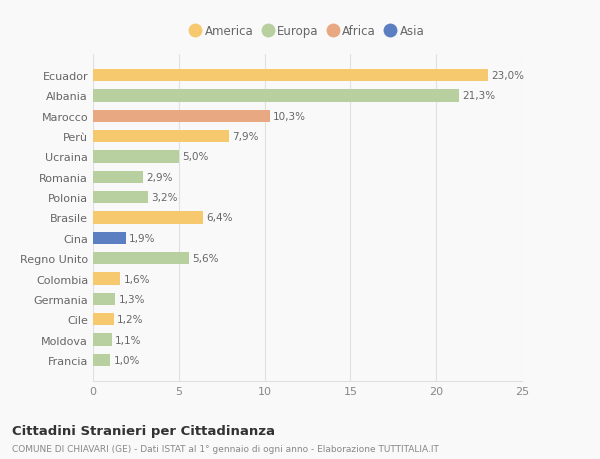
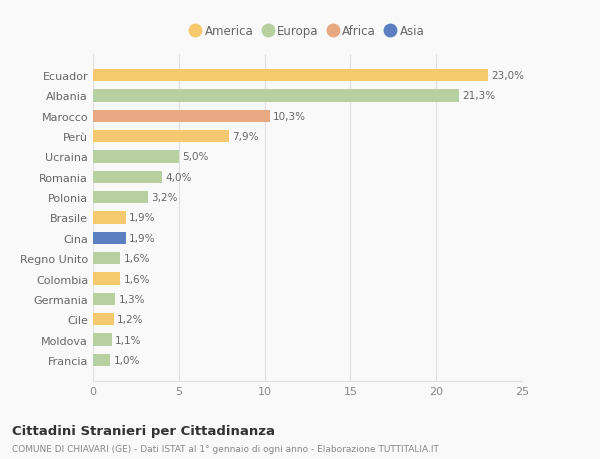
Romania: 2,9% -> 4,0%
Brasile: 6,4% -> 1,9%
Regno Unito: 5,6% -> 1,6%
